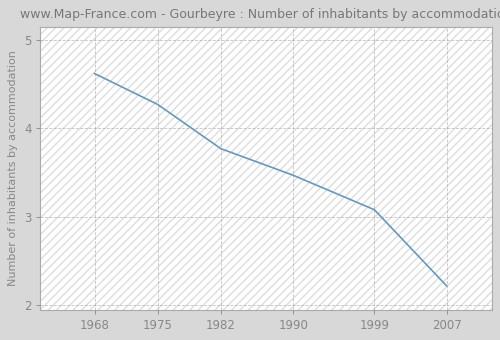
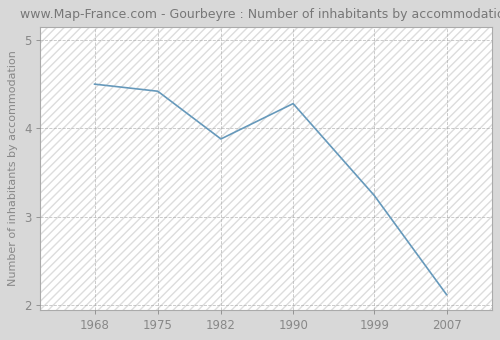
1968: 4.62 -> 4.50
1975: 4.27 -> 4.42
1982: 3.77 -> 3.88
1990: 3.47 -> 4.28
1999: 3.08 -> 3.24
2007: 2.22 -> 2.12
